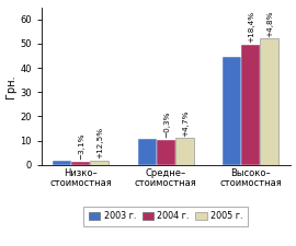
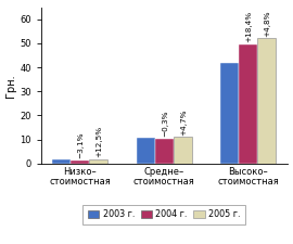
2003 г./Высоко– стоимостная: 44.5 -> 42.0
